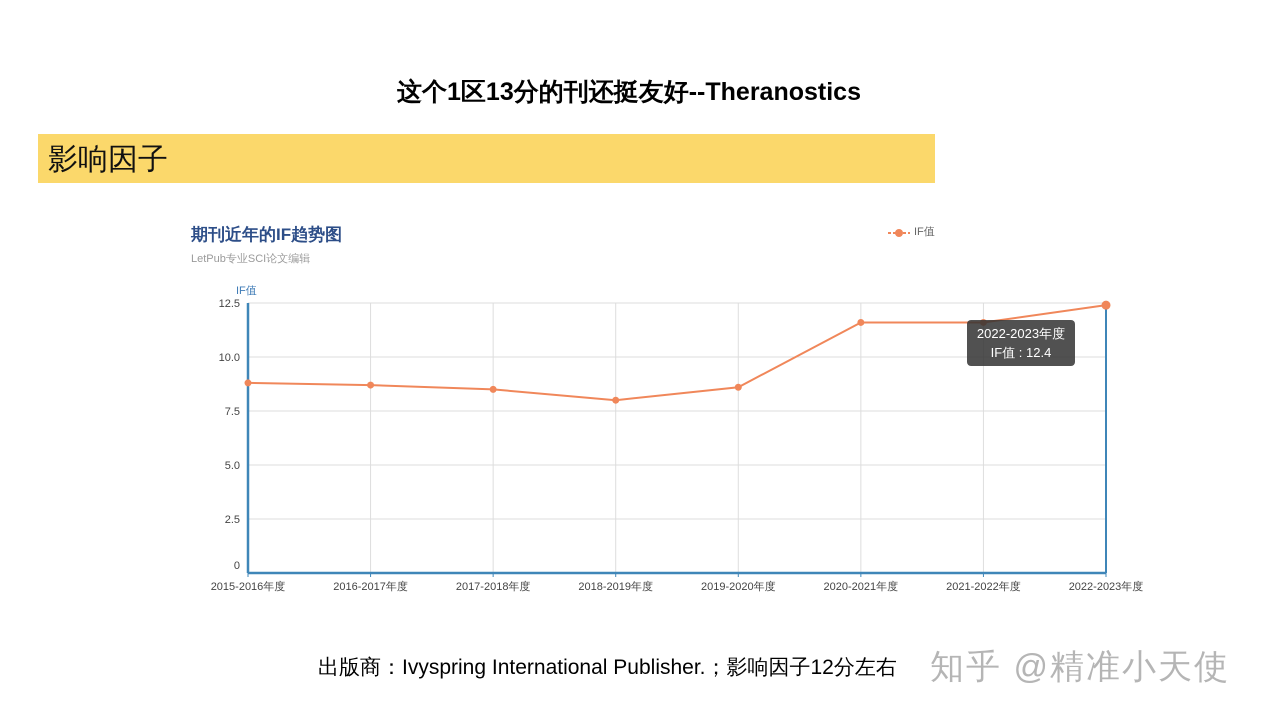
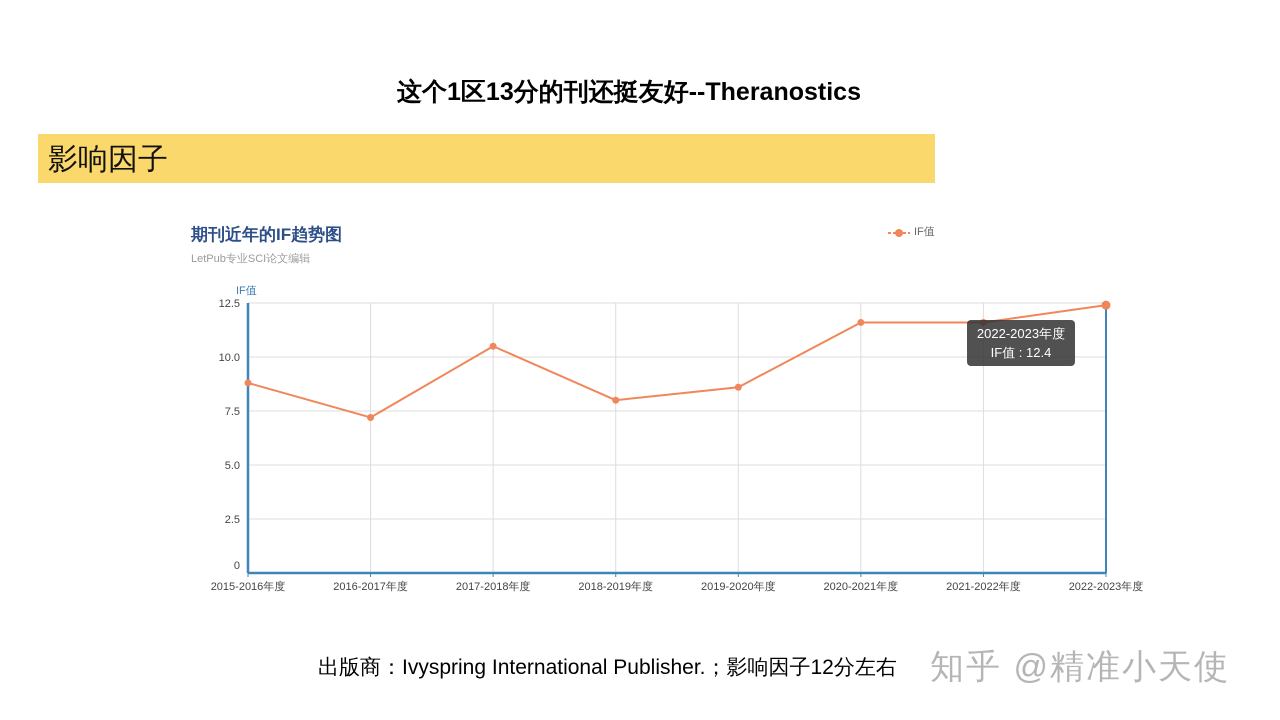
2016-2017年度: 8.7 -> 7.2
2017-2018年度: 8.5 -> 10.5
